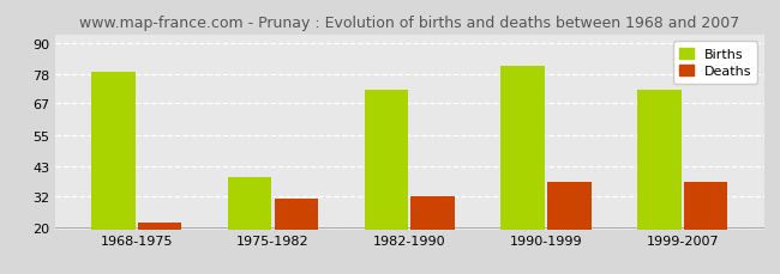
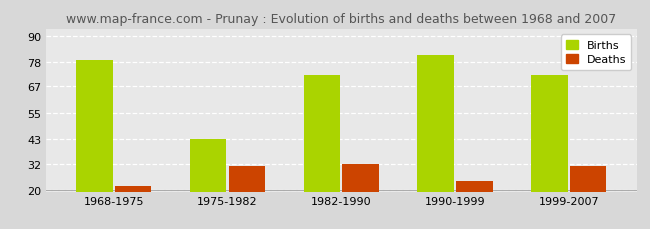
Births/1975-1982: 39 -> 43
Deaths/1990-1999: 37 -> 24
Deaths/1999-2007: 37 -> 31
